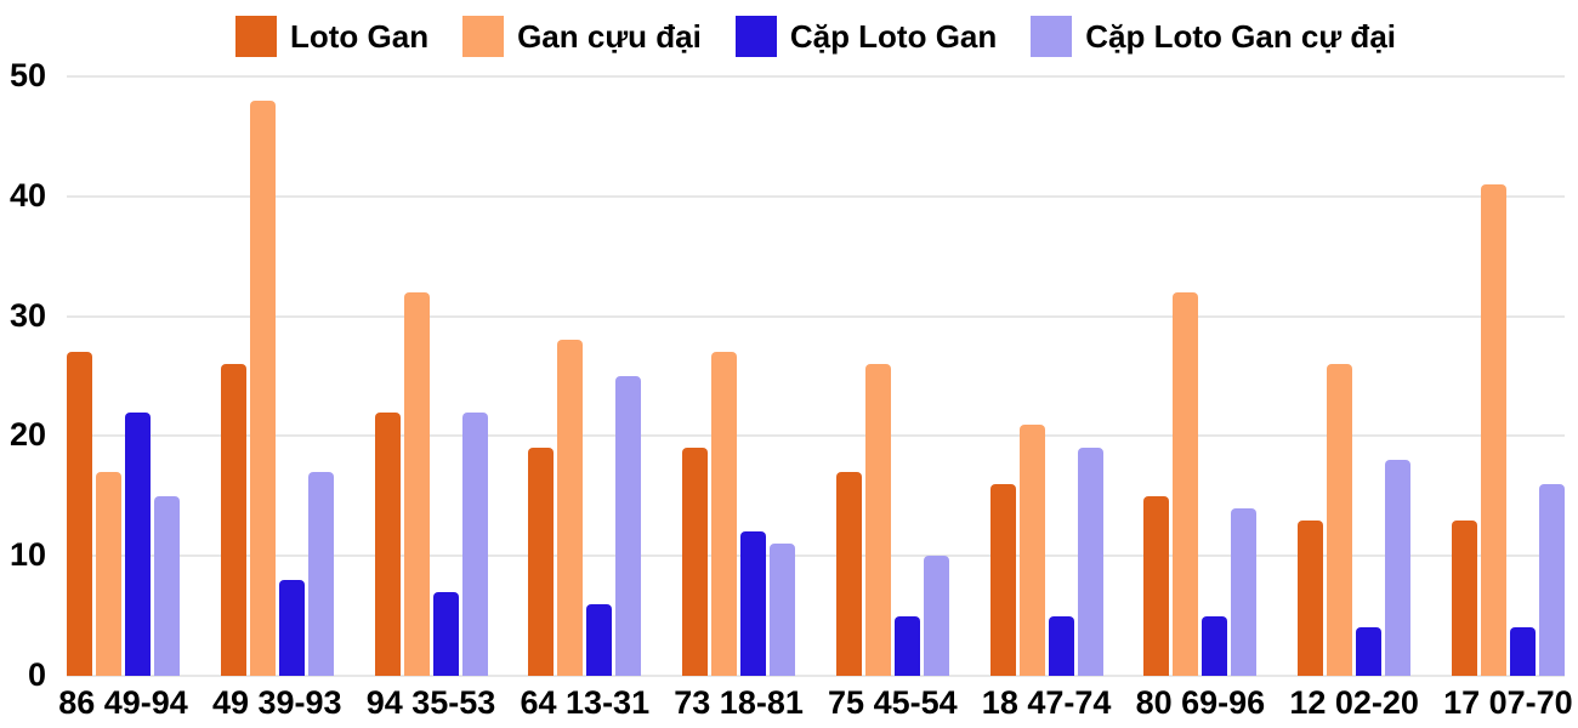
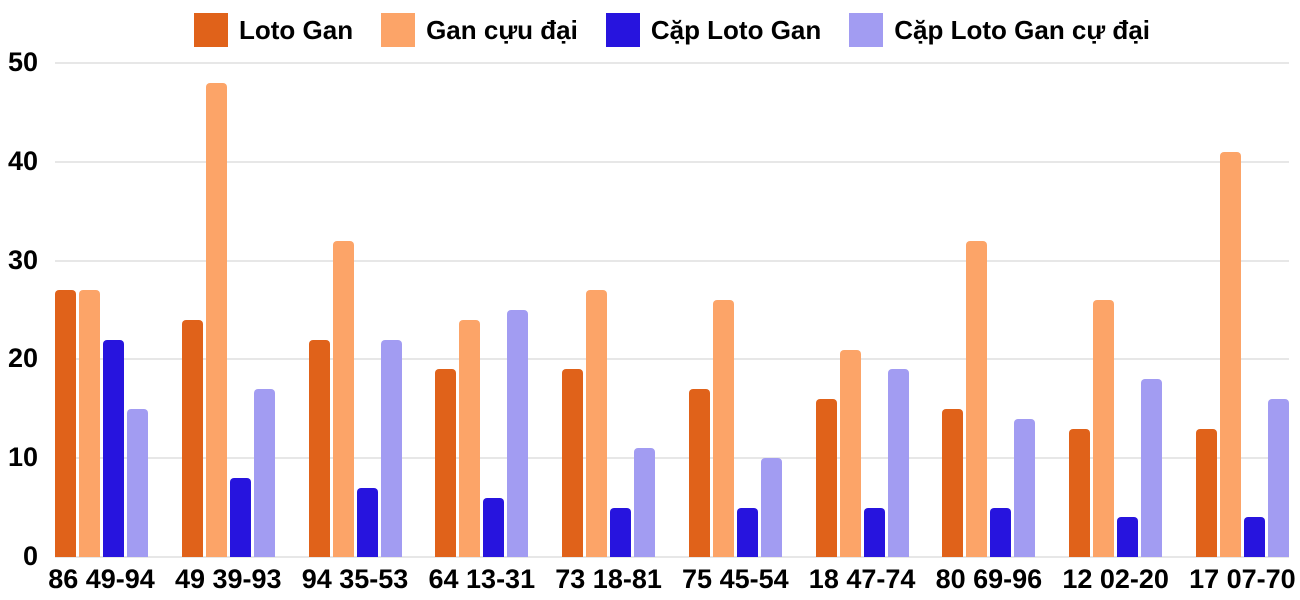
Gan cựu đại/86 49-94: 17 -> 27
Loto Gan/49 39-93: 26 -> 24
Gan cựu đại/64 13-31: 28 -> 24
Cặp Loto Gan/73 18-81: 12 -> 5
